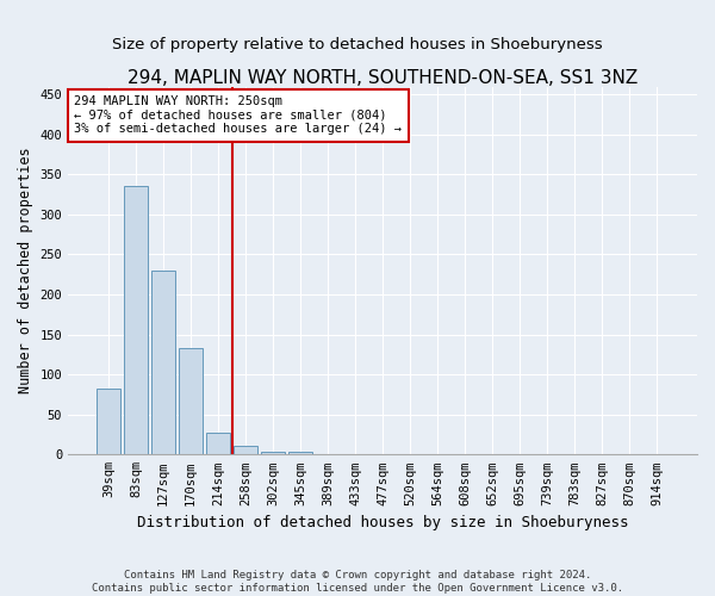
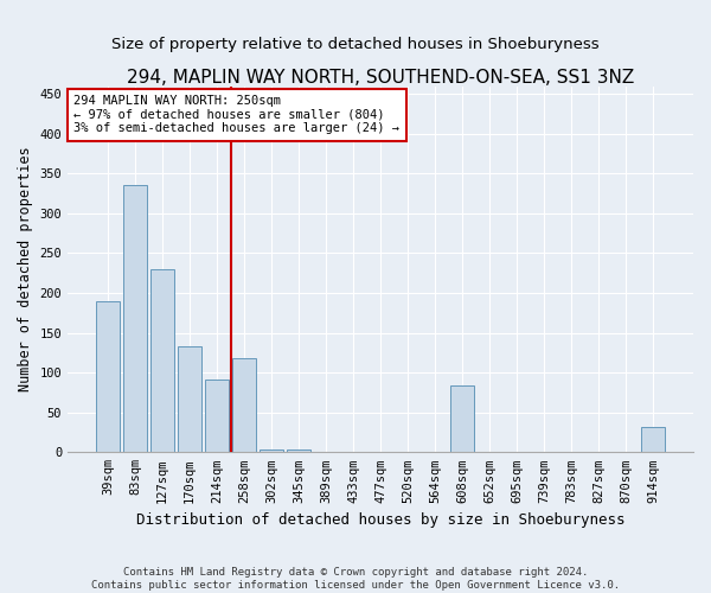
39sqm: 83 -> 190
214sqm: 28 -> 92
258sqm: 11 -> 118
608sqm: 1 -> 84
914sqm: 1 -> 32
